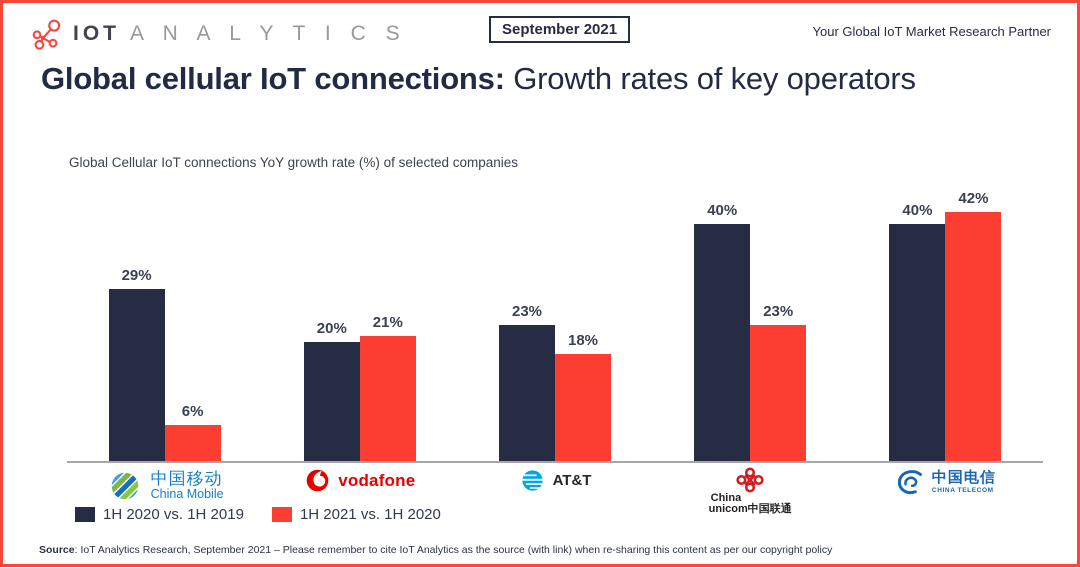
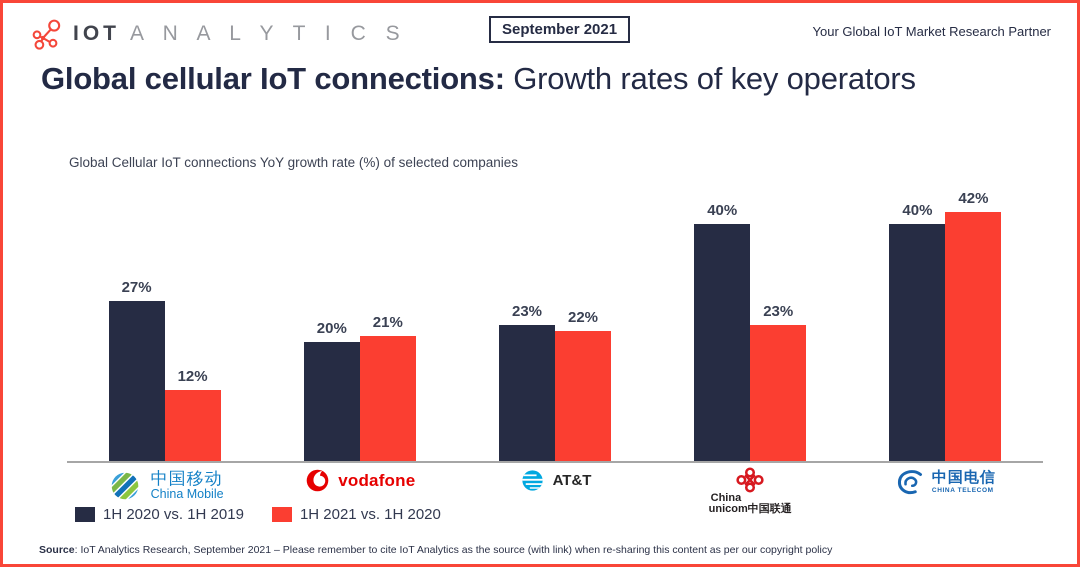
1H 2020 vs. 1H 2019/China Mobile: 29% -> 27%
1H 2021 vs. 1H 2020/China Mobile: 6% -> 12%
1H 2021 vs. 1H 2020/AT&T: 18% -> 22%
